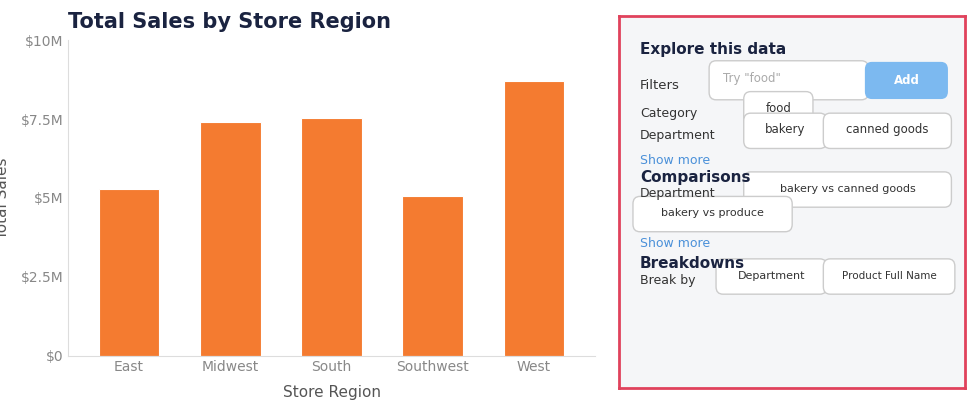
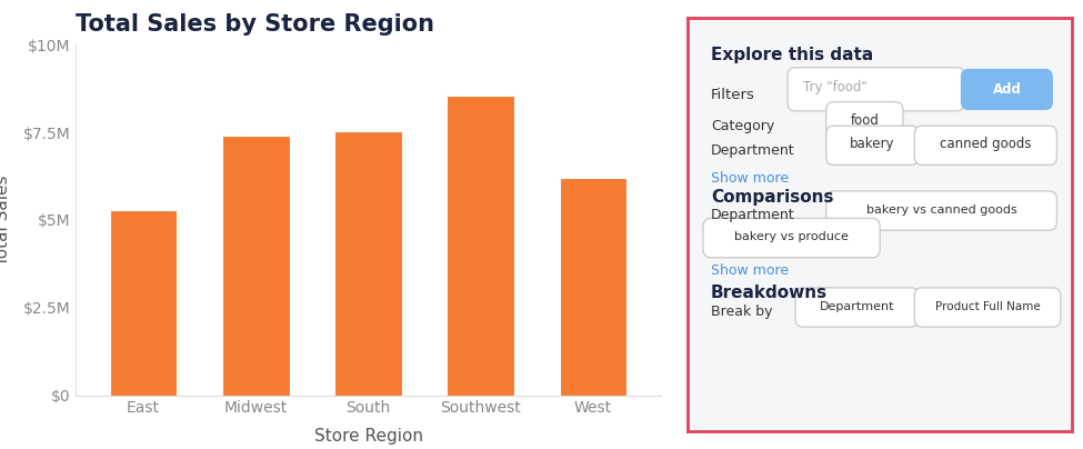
Southwest: $5.05M -> $8.55M
West: $8.70M -> $6.20M
